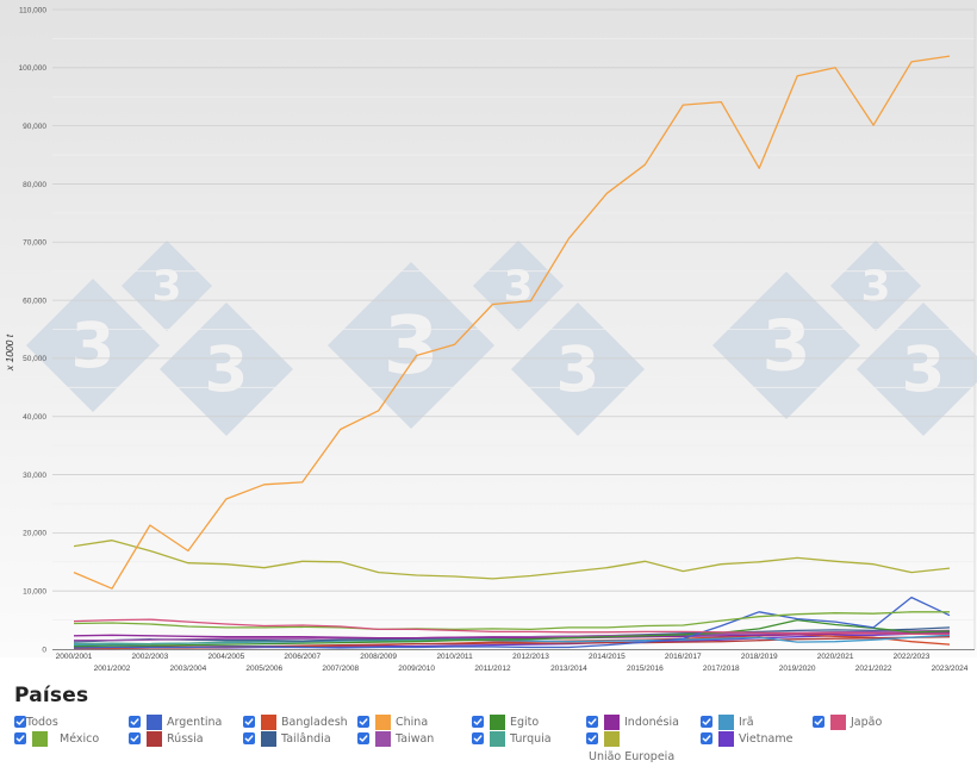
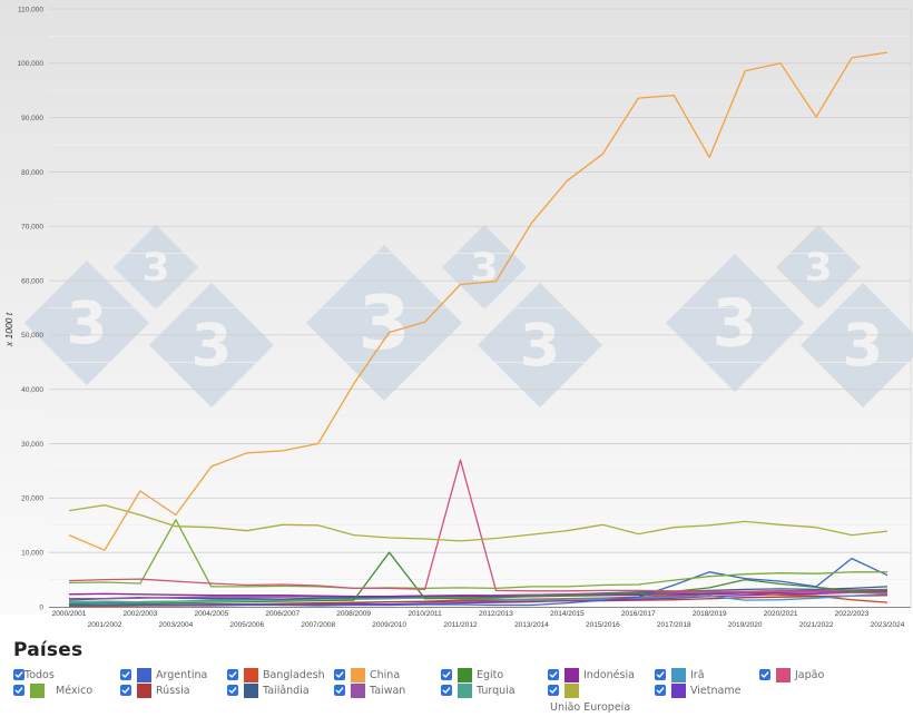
México/2003/2004: 4000 -> 16000
China/2007/2008: 38000 -> 30000
Egito/2009/2010: 1000 -> 10000
Japão/2011/2012: 3000 -> 27000
